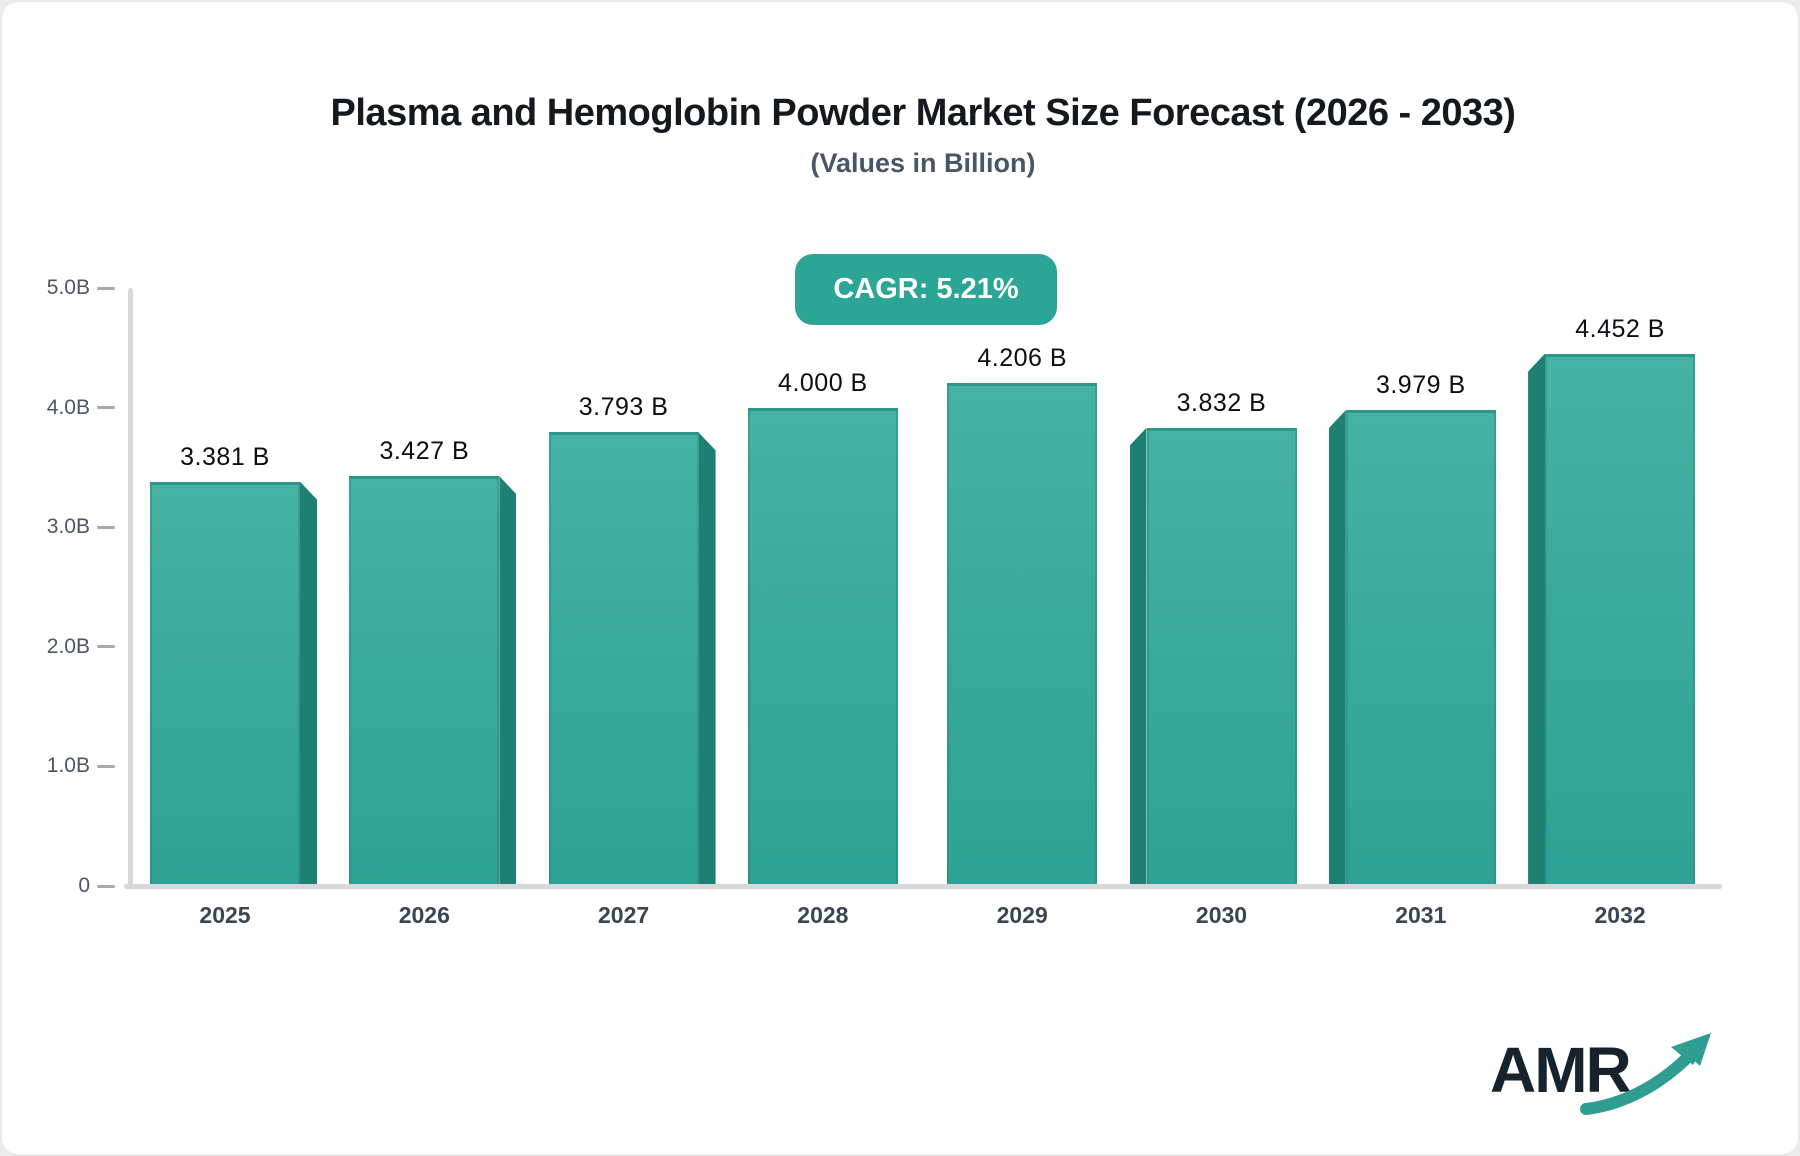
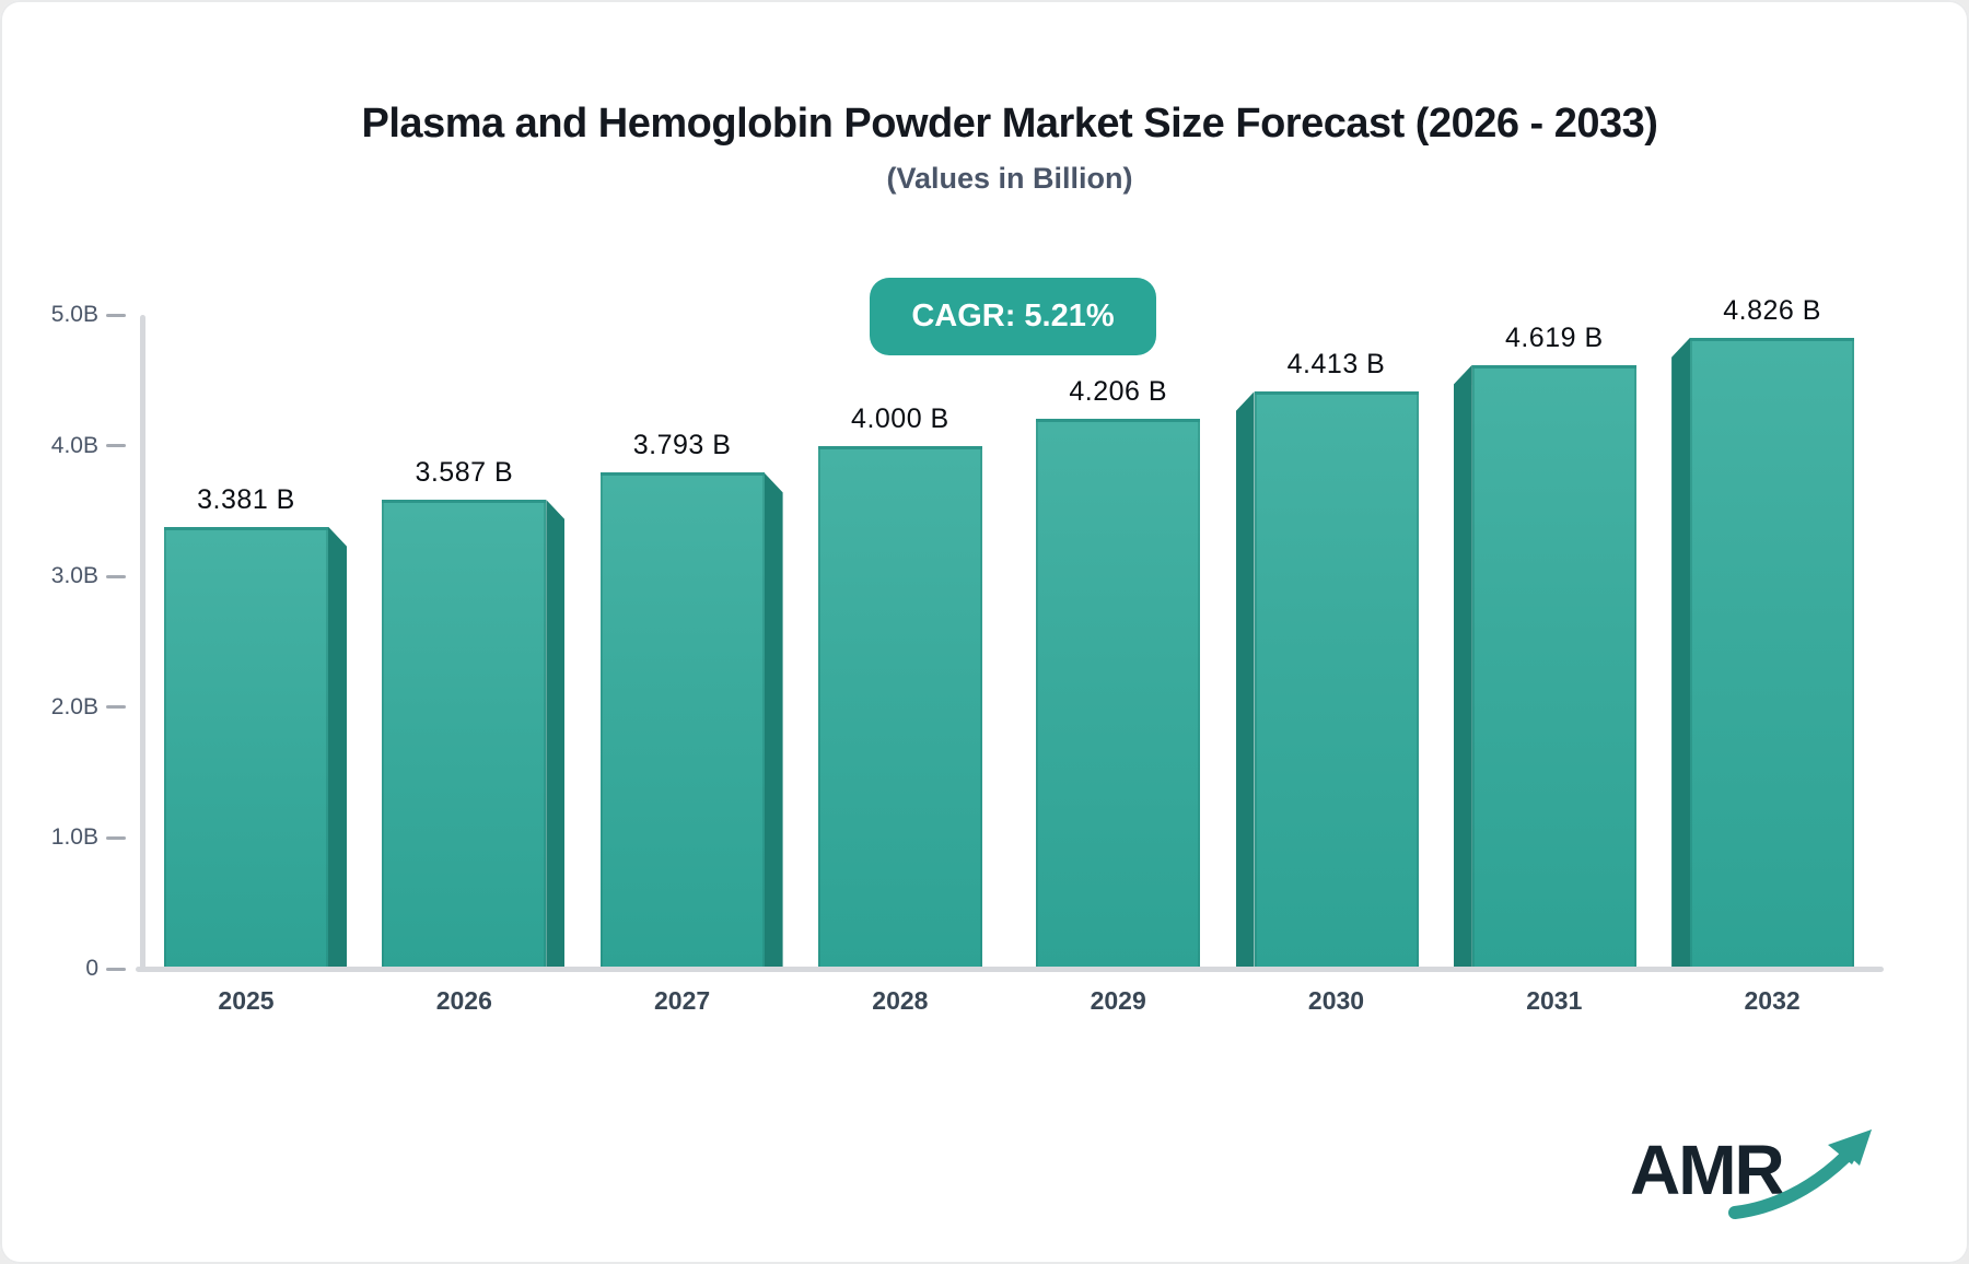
2026: 3.427 -> 3.587
2030: 3.832 -> 4.413
2031: 3.979 -> 4.619
2032: 4.452 -> 4.826
